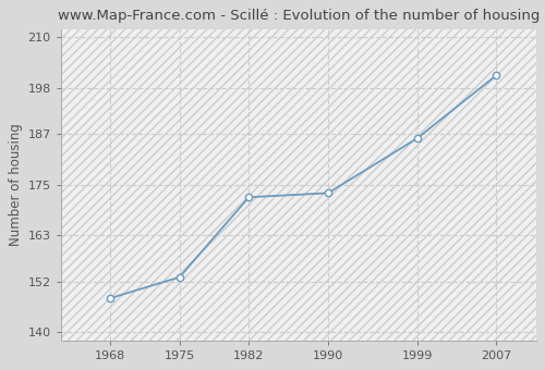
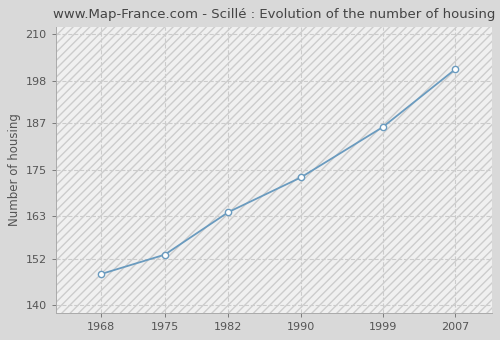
1982: 172 -> 164
